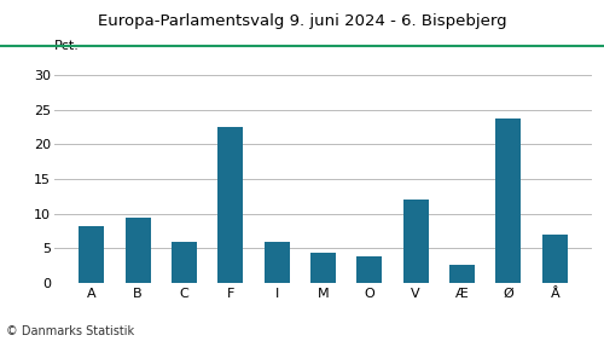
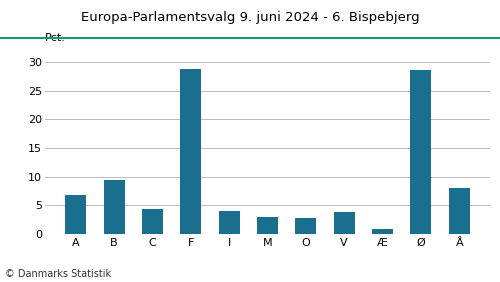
A: 8.2 -> 6.9
C: 6.0 -> 4.3
F: 22.6 -> 28.8
I: 6.0 -> 4.1
M: 4.4 -> 3.0
O: 3.8 -> 2.8
V: 12.0 -> 3.9
Æ: 2.6 -> 0.8
Ø: 23.8 -> 28.7
Å: 7.0 -> 8.0
